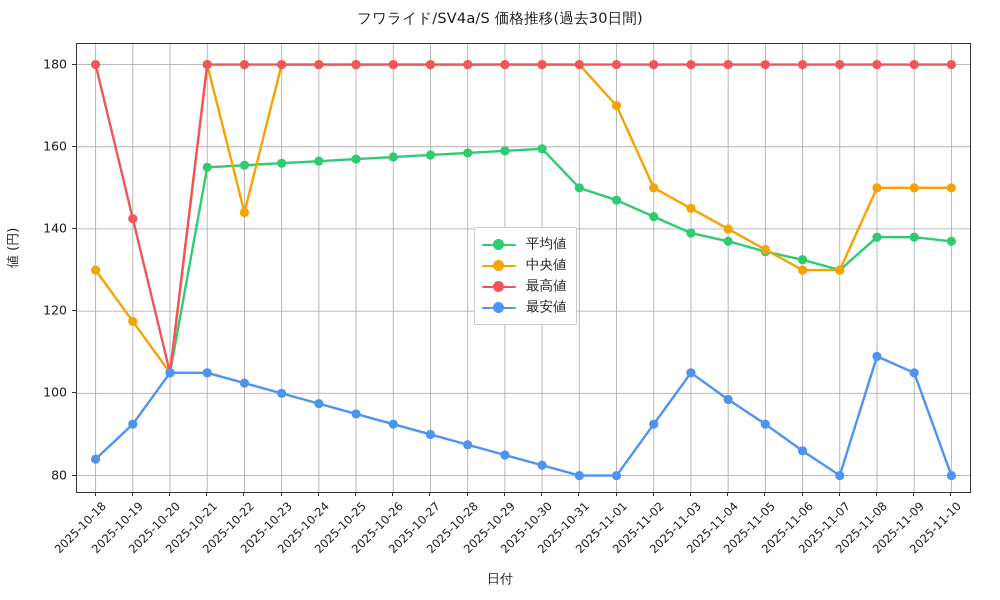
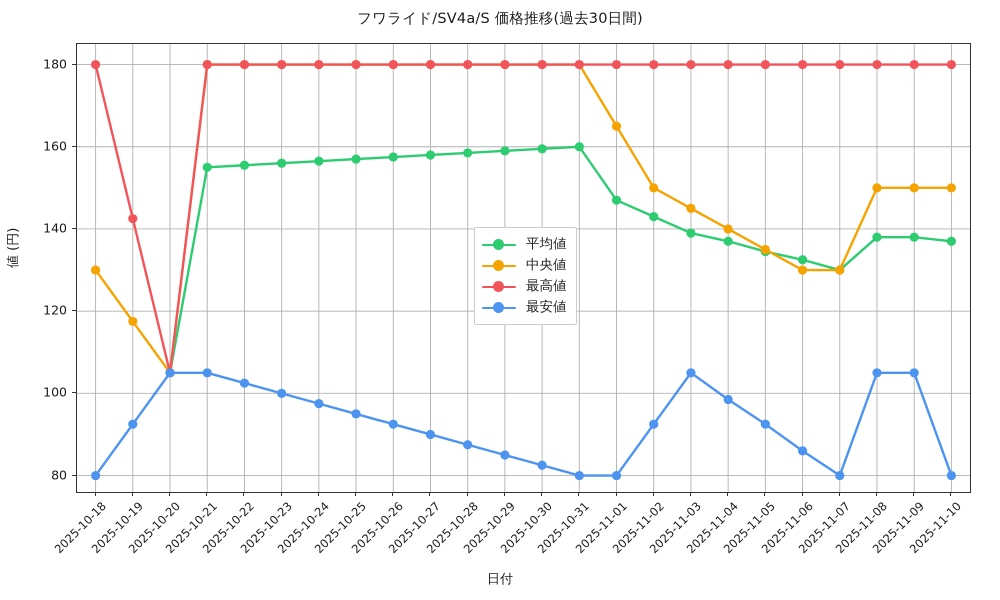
最安値/2025-10-18: 84 -> 80
中央値/2025-10-22: 144 -> 180
平均値/2025-10-31: 150 -> 160
中央値/2025-11-01: 170 -> 165
最安値/2025-11-08: 109 -> 105
